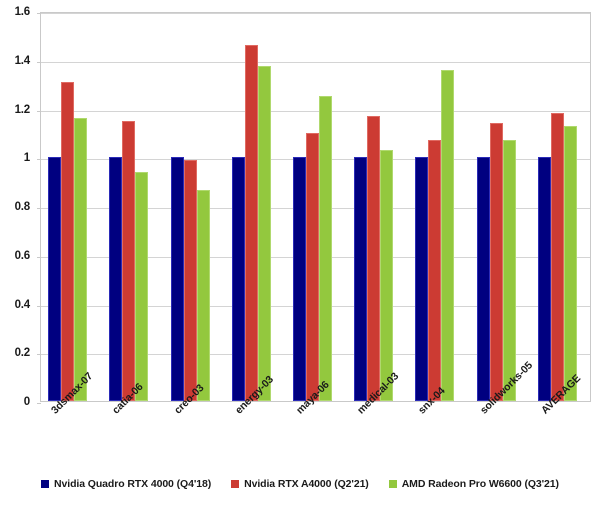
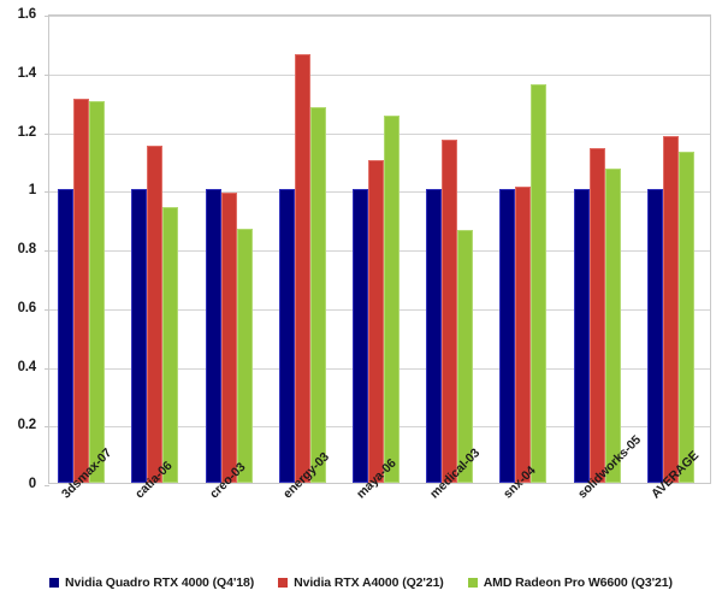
AMD Radeon Pro W6600 (Q3'21)/3dsmax-07: 1.16 -> 1.30
AMD Radeon Pro W6600 (Q3'21)/energy-03: 1.38 -> 1.28
AMD Radeon Pro W6600 (Q3'21)/medical-03: 1.03 -> 0.86
Nvidia RTX A4000 (Q2'21)/snx-04: 1.07 -> 1.01
